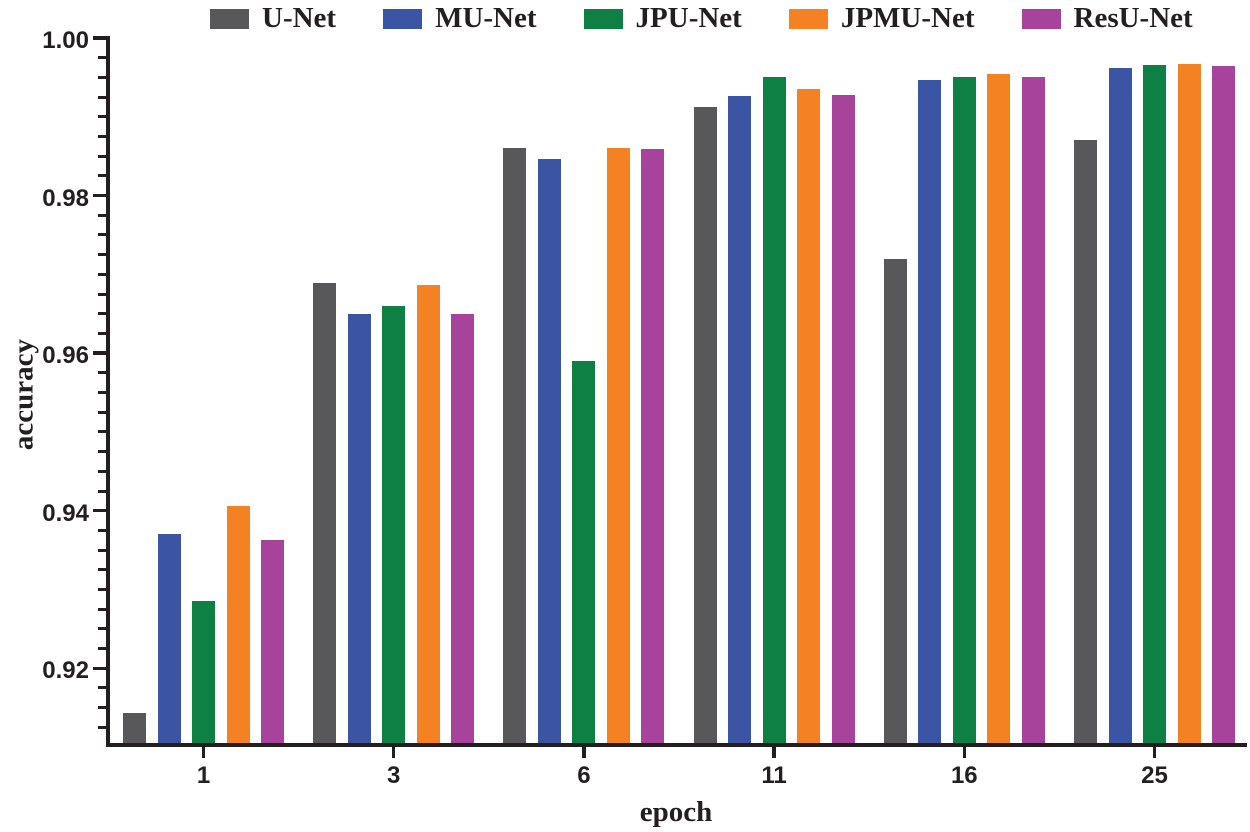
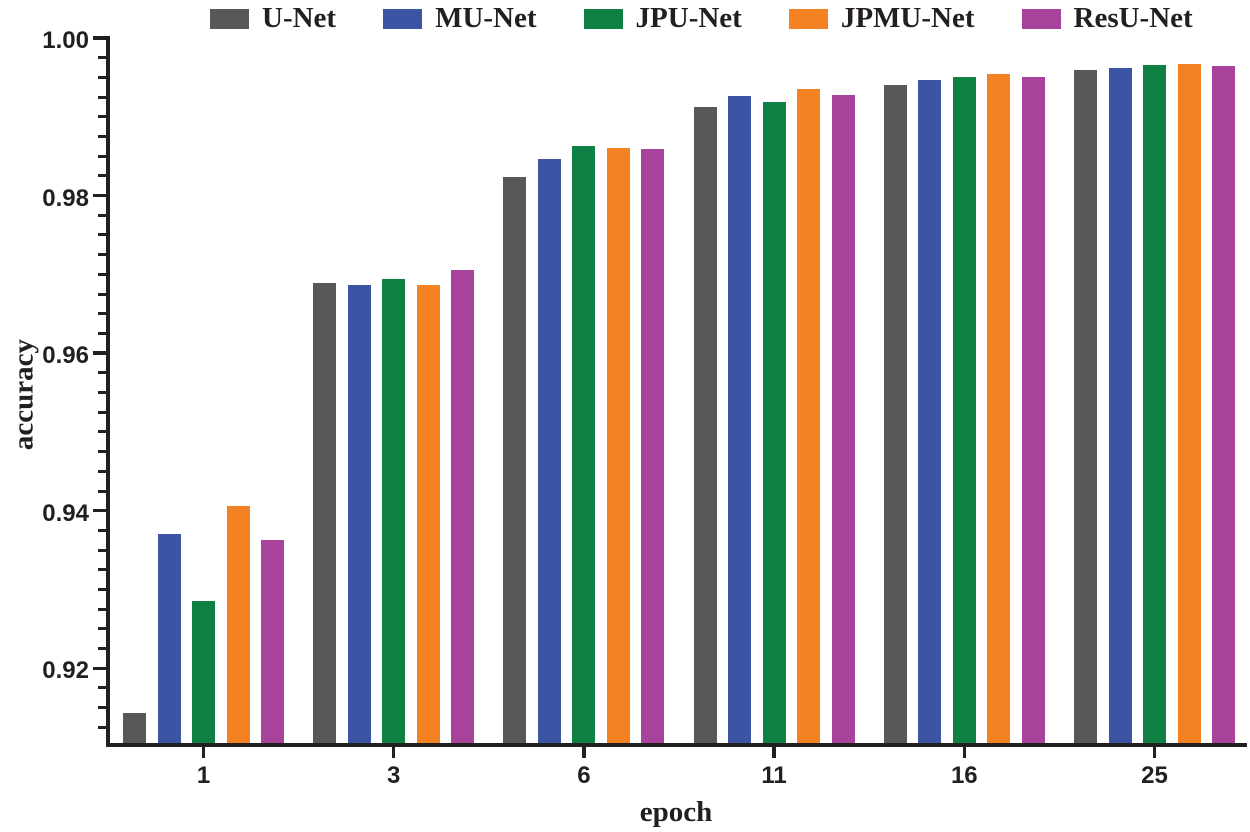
MU-Net/3: 0.965 -> 0.969
JPU-Net/3: 0.966 -> 0.969
ResU-Net/3: 0.965 -> 0.971
U-Net/6: 0.986 -> 0.982
JPU-Net/6: 0.959 -> 0.986
JPU-Net/11: 0.995 -> 0.992
U-Net/16: 0.972 -> 0.994
U-Net/25: 0.987 -> 0.996
